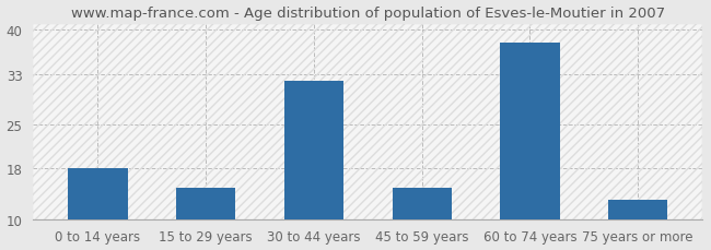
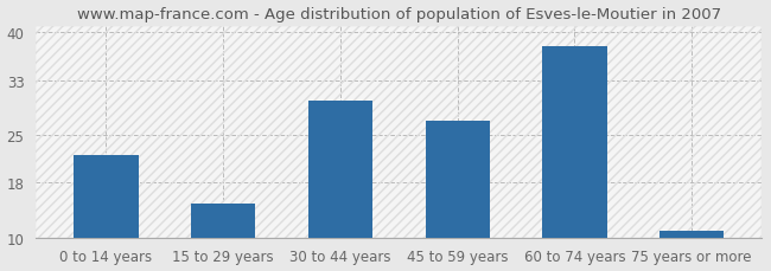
0 to 14 years: 18 -> 22
30 to 44 years: 32 -> 30
45 to 59 years: 15 -> 27
75 years or more: 13 -> 11
